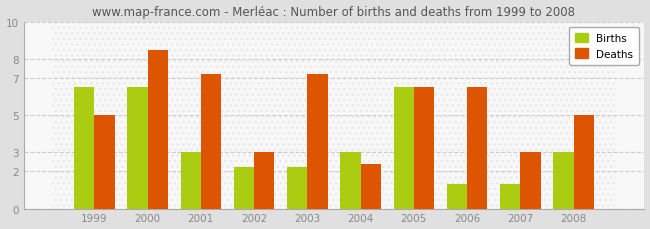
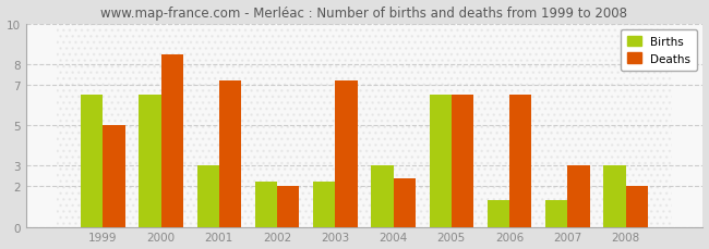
Deaths/2002: 3.0 -> 2.0
Deaths/2008: 5.0 -> 2.0
